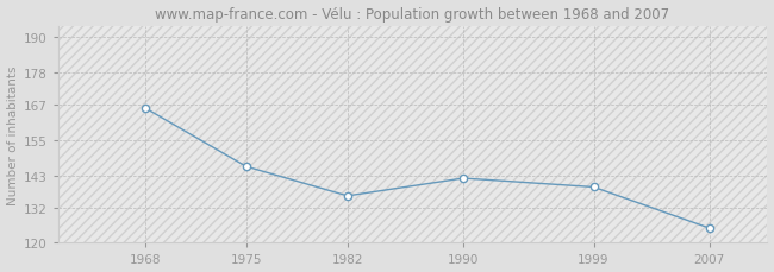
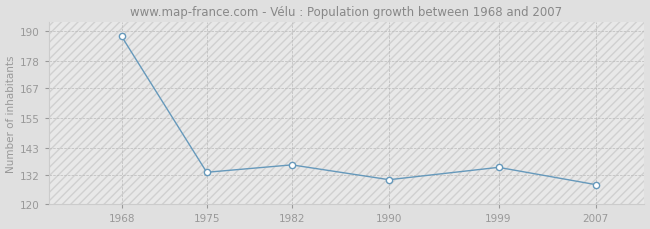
1968: 166 -> 188
1975: 146 -> 133
1990: 142 -> 130
1999: 139 -> 135
2007: 125 -> 128
